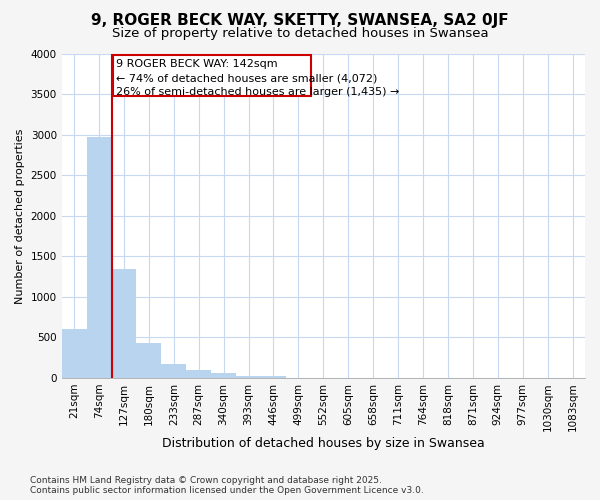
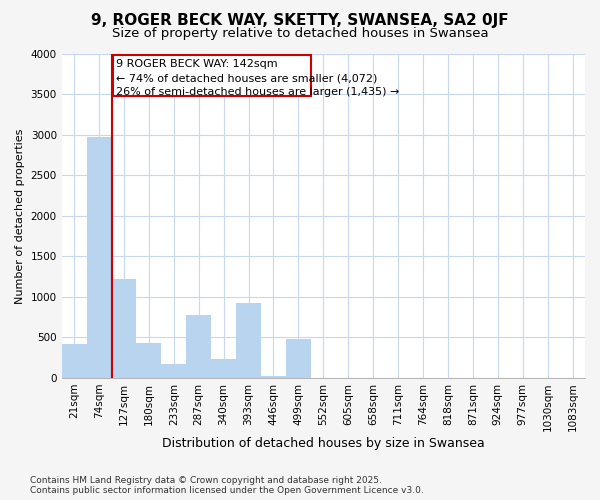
21sqm: 600 -> 420
127sqm: 1340 -> 1220
287sqm: 100 -> 780
340sqm: 60 -> 240
393sqm: 30 -> 920
499sqm: 0 -> 480
